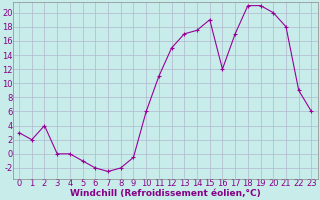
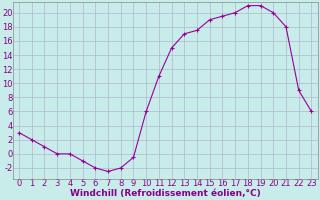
2: 4.0 -> 1.0
16: 12.0 -> 19.5
17: 17.0 -> 20.0
